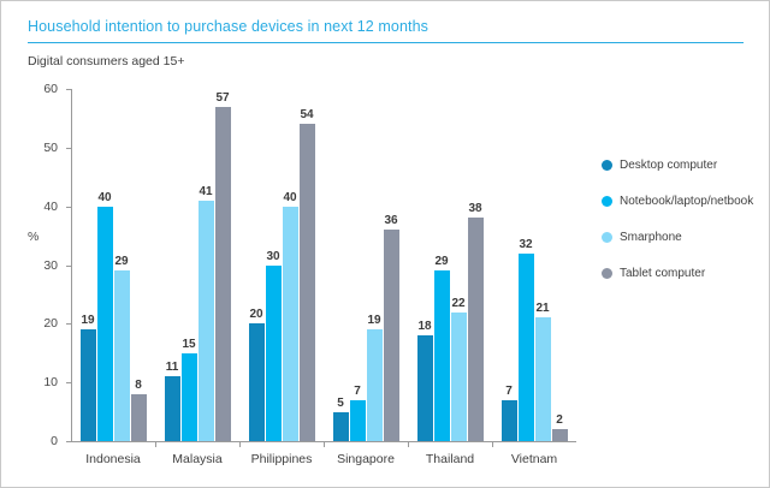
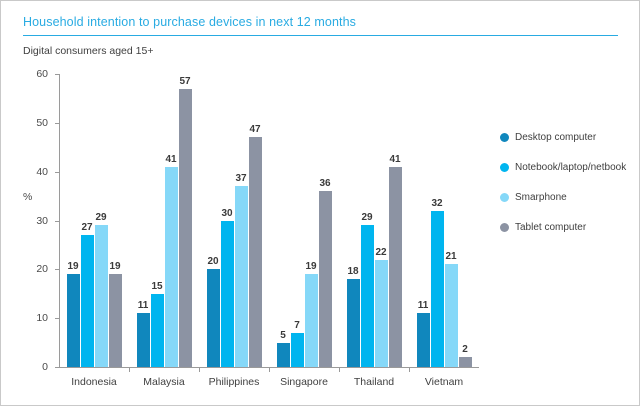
Notebook/laptop/netbook/Indonesia: 40 -> 27
Tablet computer/Indonesia: 8 -> 19
Smarphone/Philippines: 40 -> 37
Tablet computer/Philippines: 54 -> 47
Tablet computer/Thailand: 38 -> 41
Desktop computer/Vietnam: 7 -> 11
